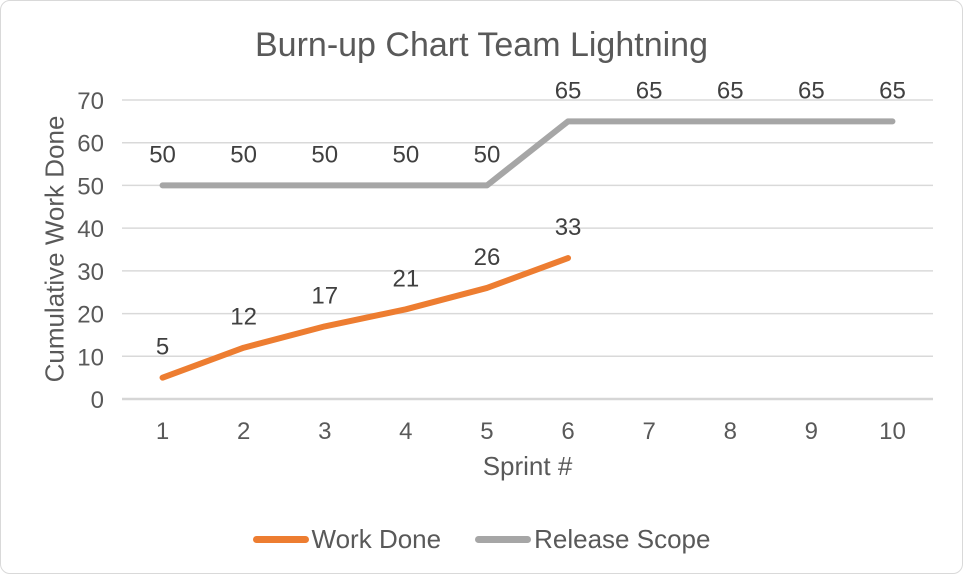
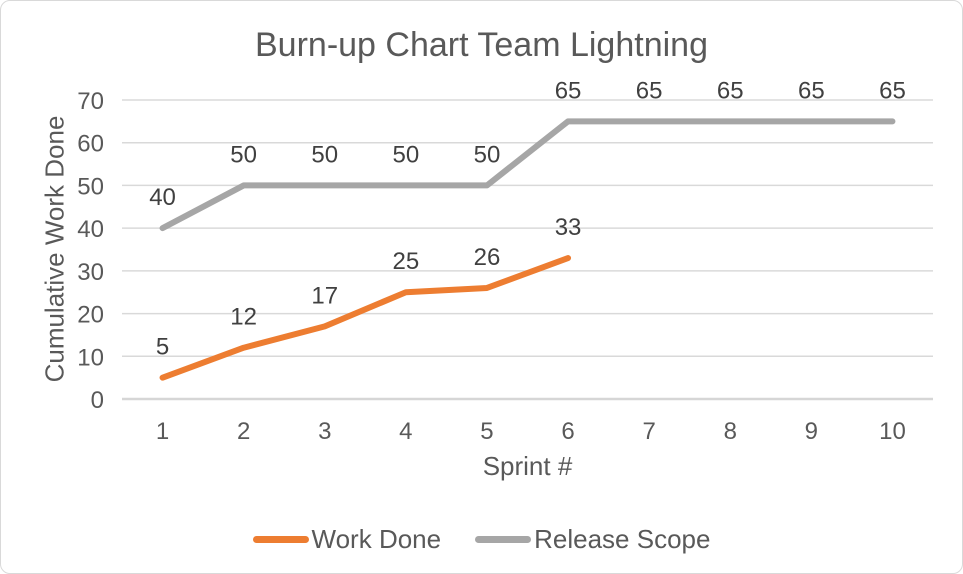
Release Scope/1: 50 -> 40
Work Done/4: 21 -> 25
